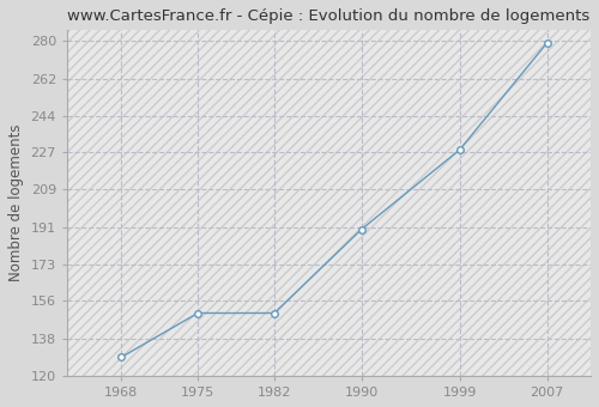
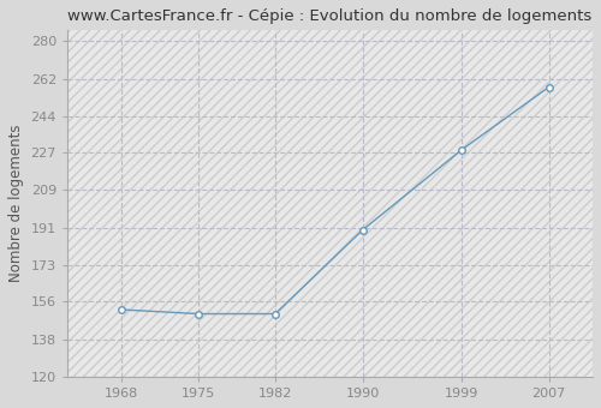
1968: 129 -> 152
2007: 279 -> 258
